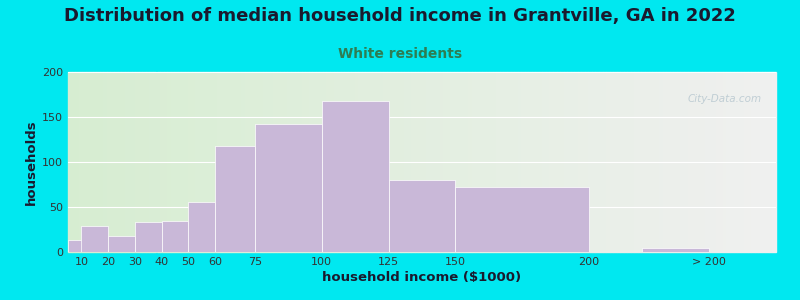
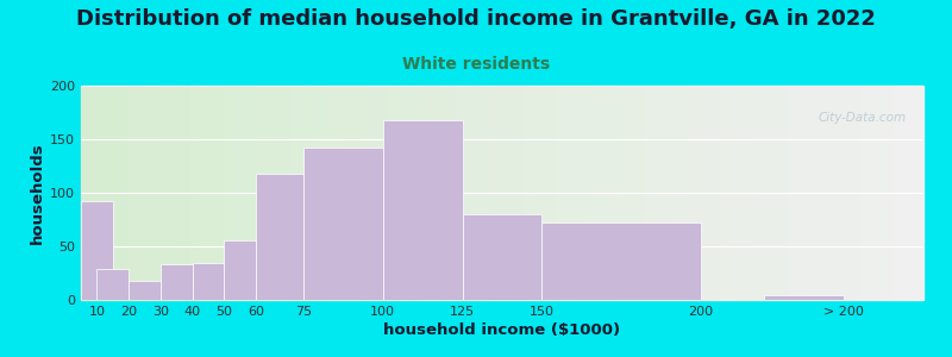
10: 13 -> 92
